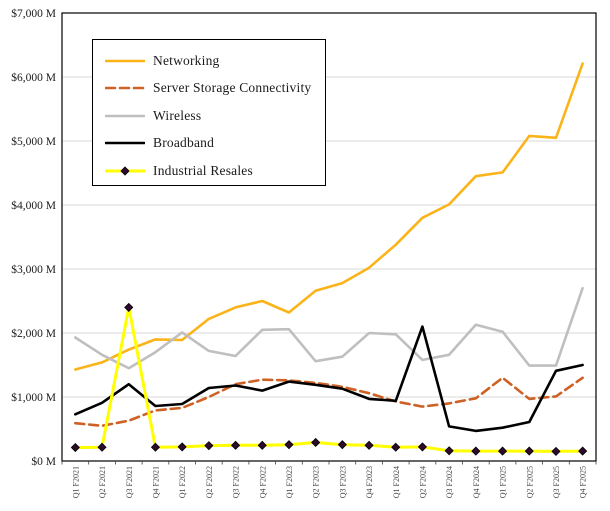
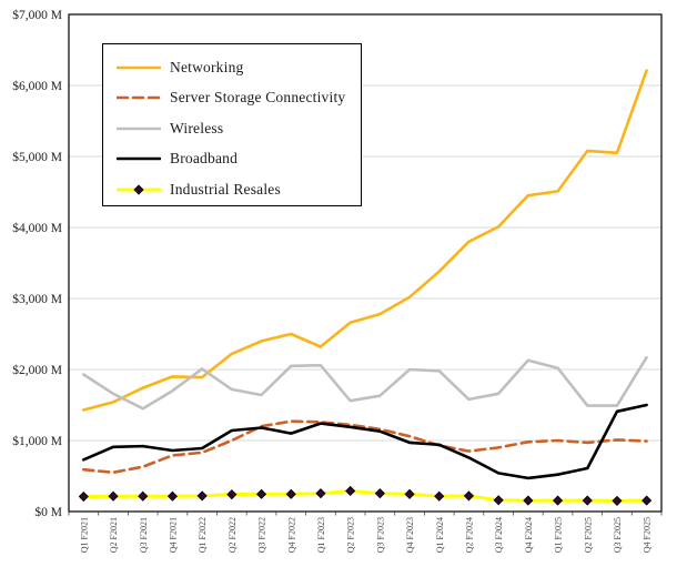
Broadband/Q3 F2021: $1200M -> $900M
Industrial Resales/Q3 F2021: $2400M -> $200M
Broadband/Q2 F2024: $2100M -> $800M
Server Storage Connectivity/Q1 F2025: $1300M -> $1000M
Server Storage Connectivity/Q4 F2025: $1300M -> $1000M
Wireless/Q4 F2025: $2700M -> $2200M
